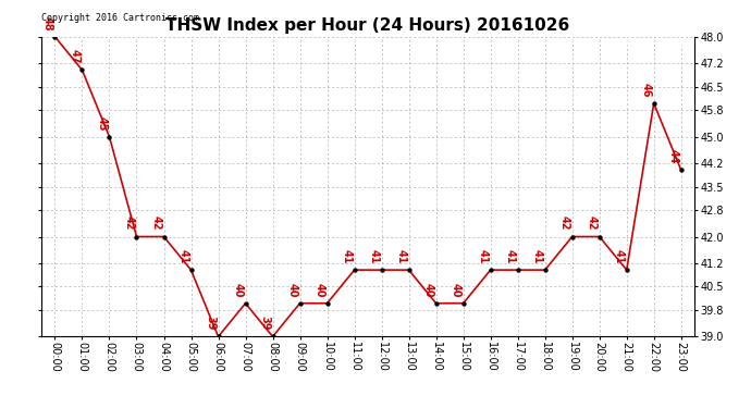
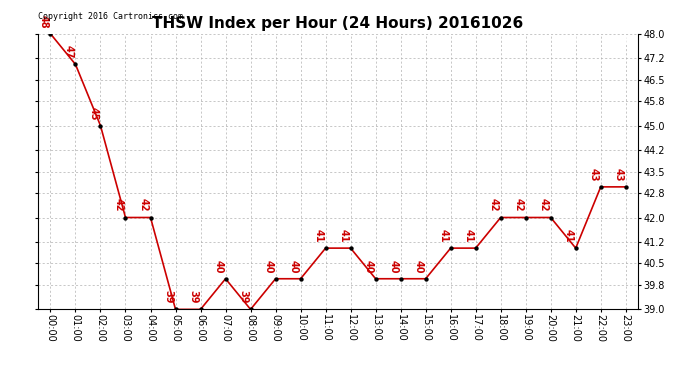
05:00: 41 -> 39
13:00: 41 -> 40
18:00: 41 -> 42
22:00: 46 -> 43
23:00: 44 -> 43
